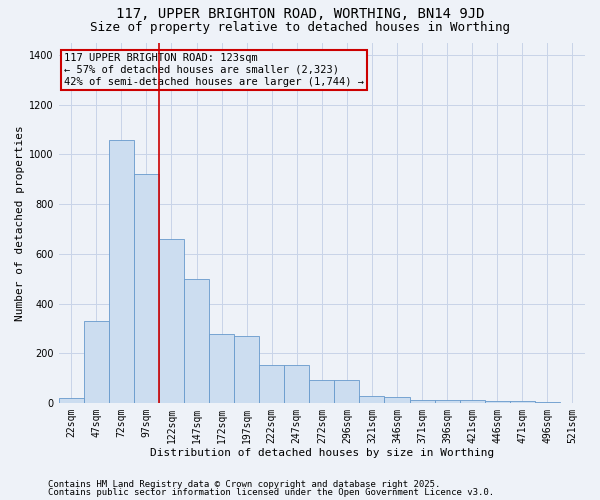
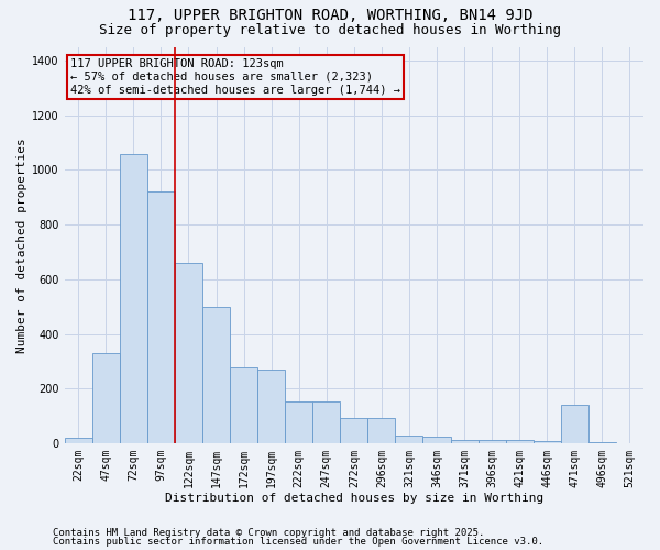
471sqm: 8 -> 140
